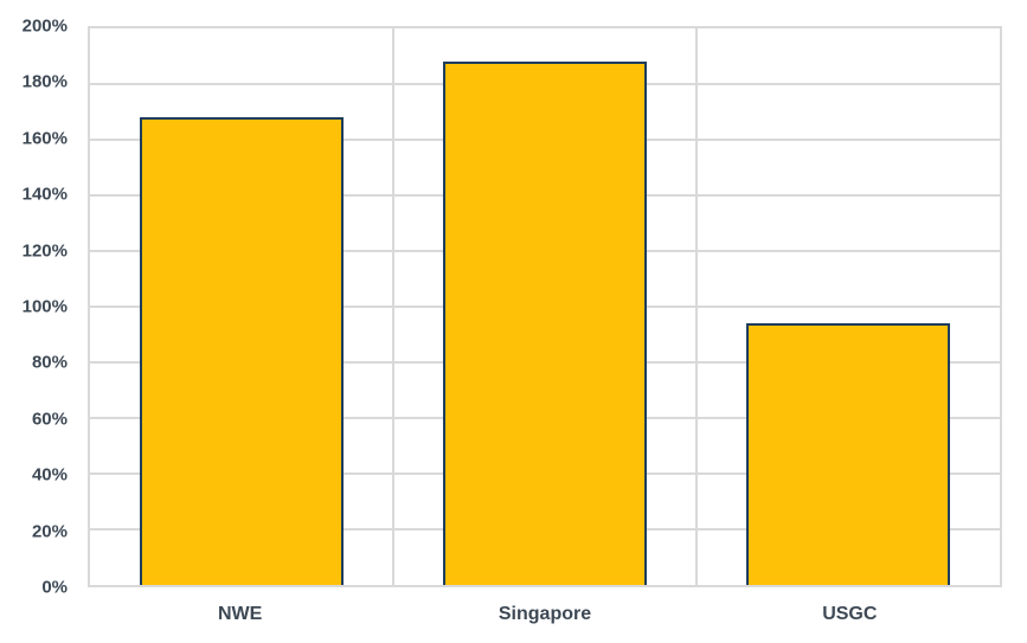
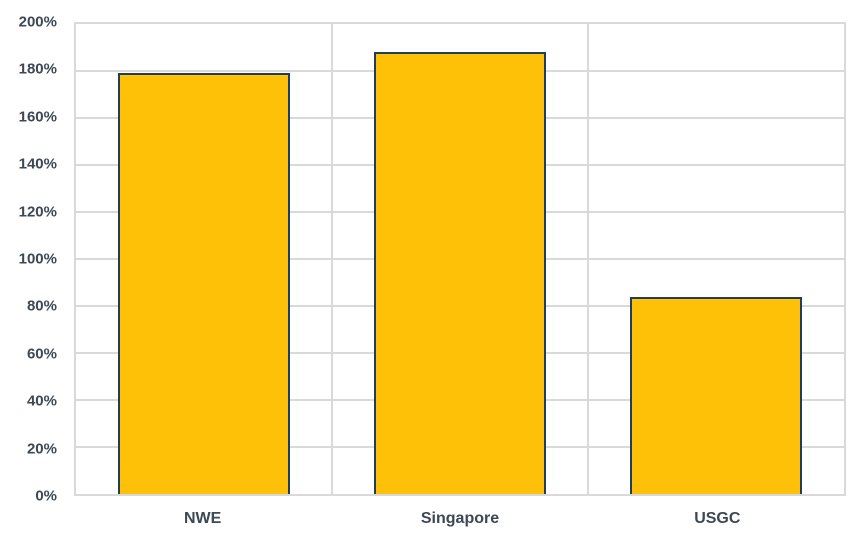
NWE: 168% -> 179%
USGC: 94% -> 84%
